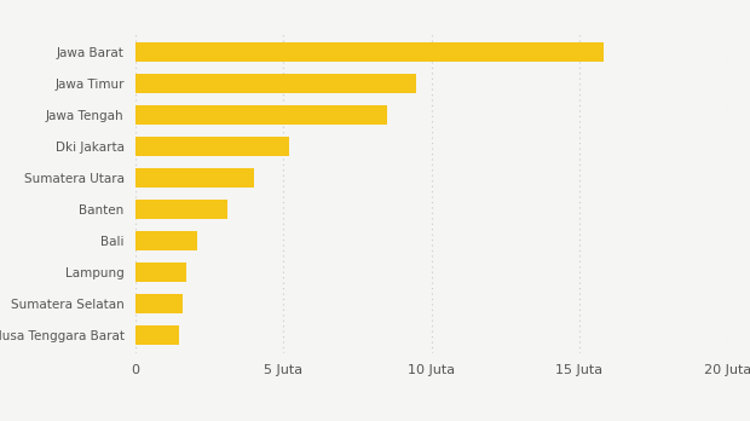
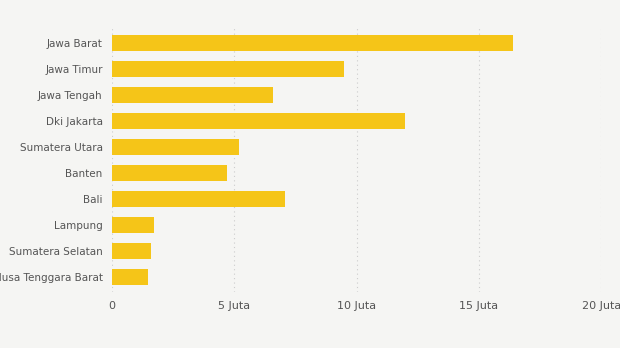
Jawa Barat: 15.80 Juta -> 16.40 Juta
Jawa Tengah: 8.50 Juta -> 6.60 Juta
Dki Jakarta: 5.20 Juta -> 12.00 Juta
Sumatera Utara: 4.00 Juta -> 5.20 Juta
Banten: 3.10 Juta -> 4.70 Juta
Bali: 2.10 Juta -> 7.10 Juta
